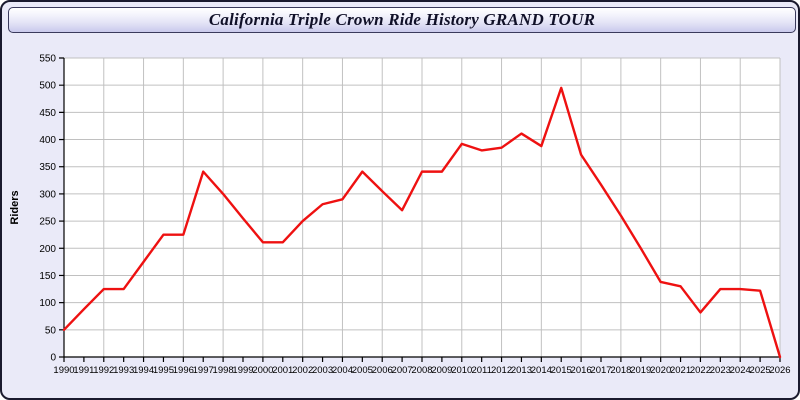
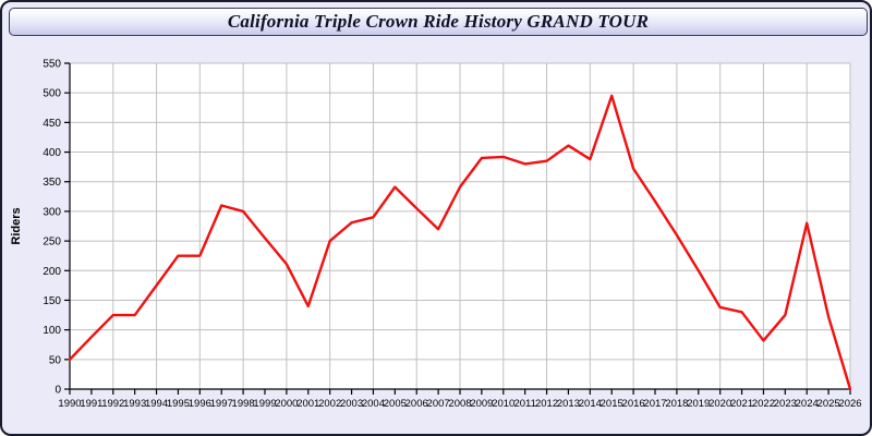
1997: 340 -> 310
2001: 210 -> 140
2009: 340 -> 390
2024: 120 -> 280
